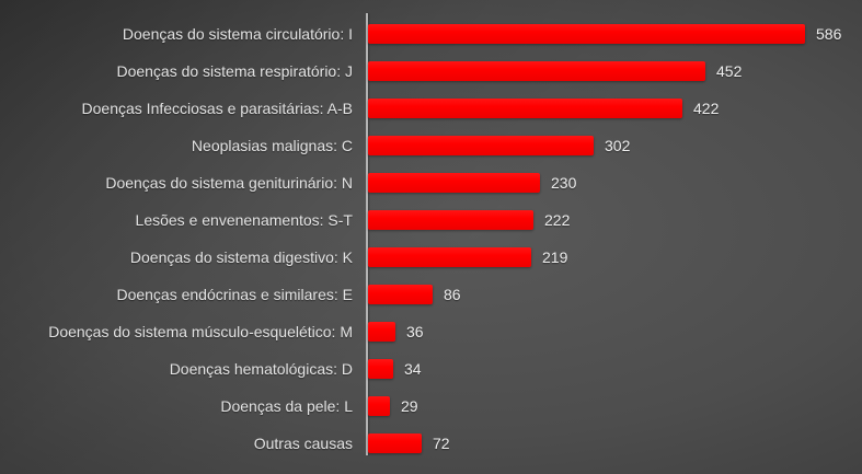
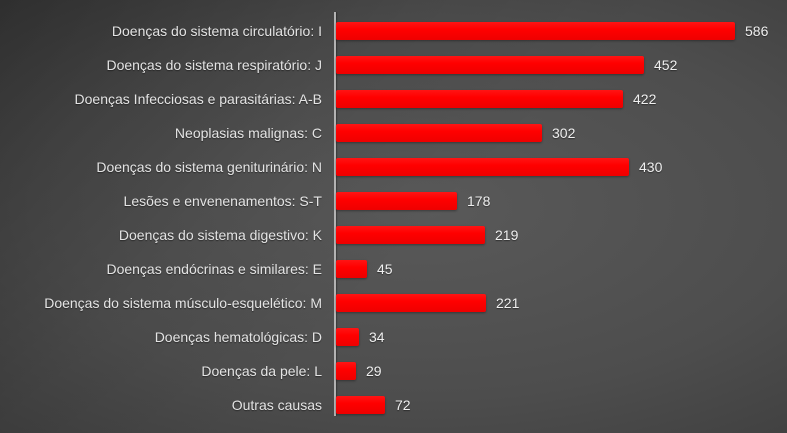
Doenças do sistema geniturinário: N: 230 -> 430
Lesões e envenenamentos: S-T: 222 -> 178
Doenças endócrinas e similares: E: 86 -> 45
Doenças do sistema músculo-esquelético: M: 36 -> 221
